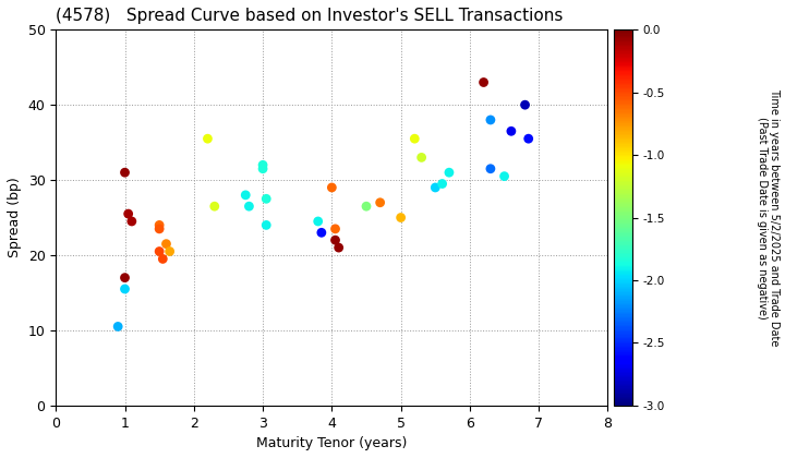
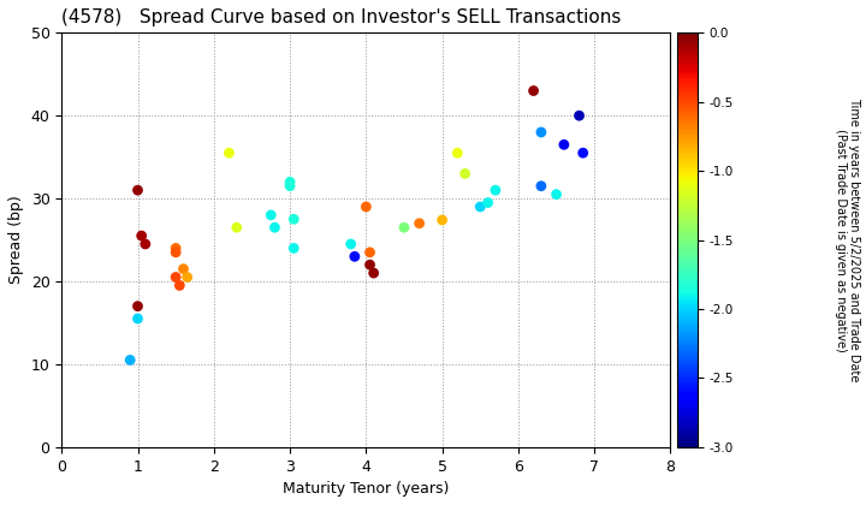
5: 25.0 -> 27.4
